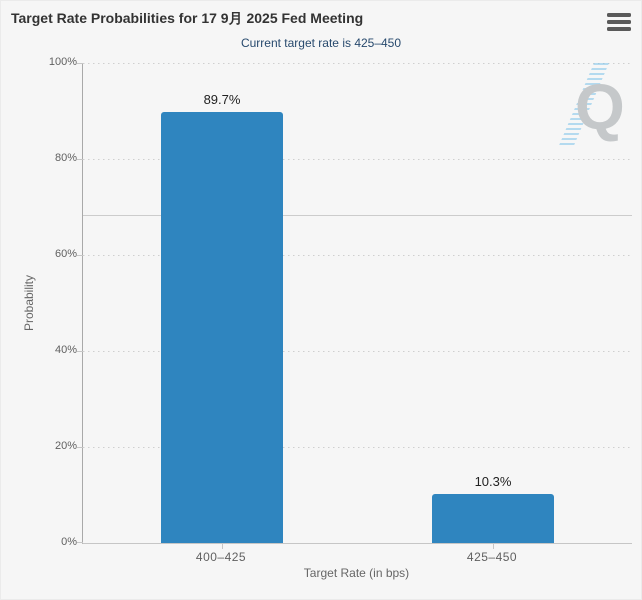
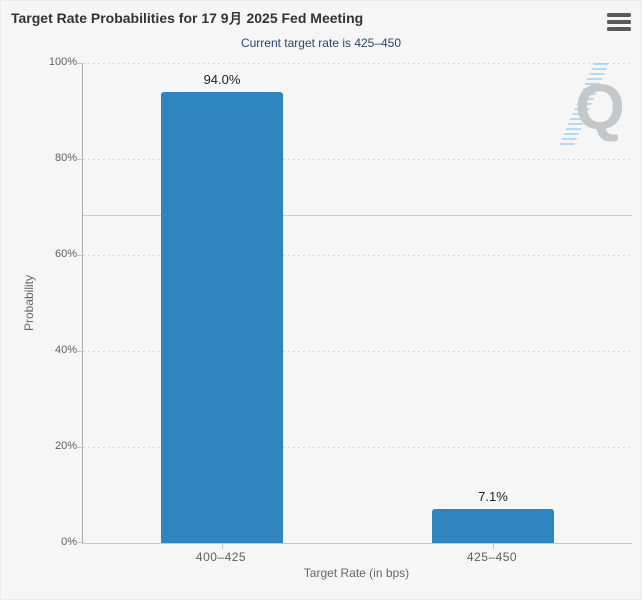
400–425: 89.7% -> 94.0%
425–450: 10.3% -> 7.1%
